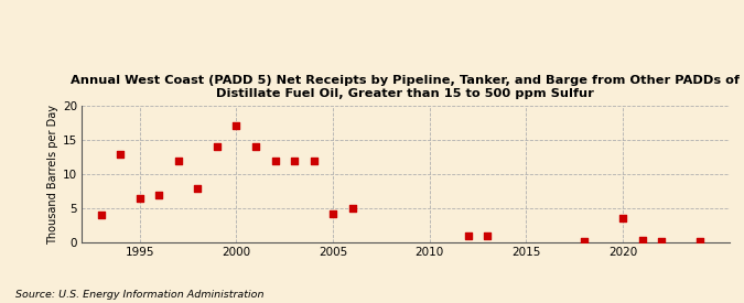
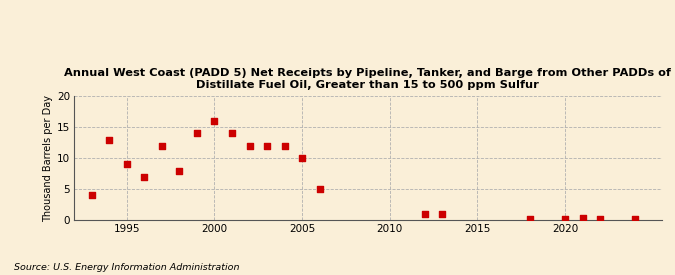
1995: 6.4 -> 9.0
2000: 17.2 -> 16.0
2005: 4.2 -> 10.0
2020: 3.6 -> 0.1
